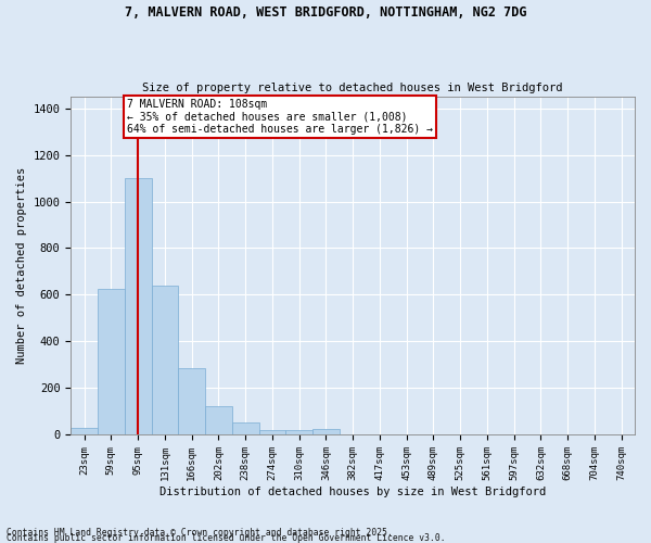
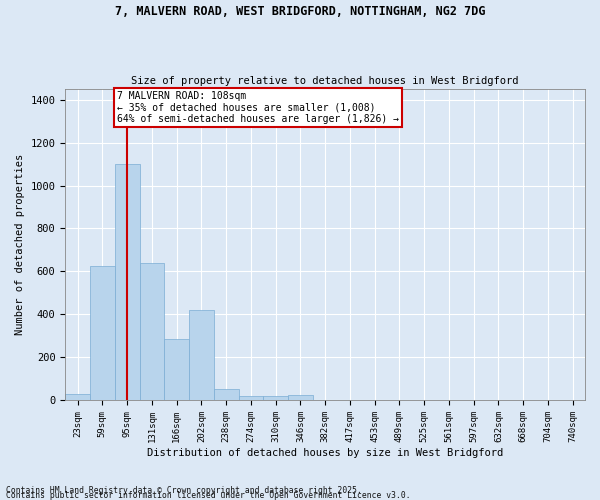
202sqm: 120 -> 420
